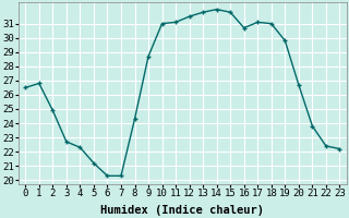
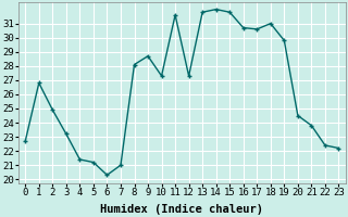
0: 26.5 -> 22.7
3: 22.7 -> 23.2
4: 22.3 -> 21.4
7: 20.3 -> 21.0
8: 24.3 -> 28.1
10: 31.0 -> 27.3
11: 31.1 -> 31.6
12: 31.5 -> 27.3
17: 31.1 -> 30.6
20: 26.7 -> 24.5
